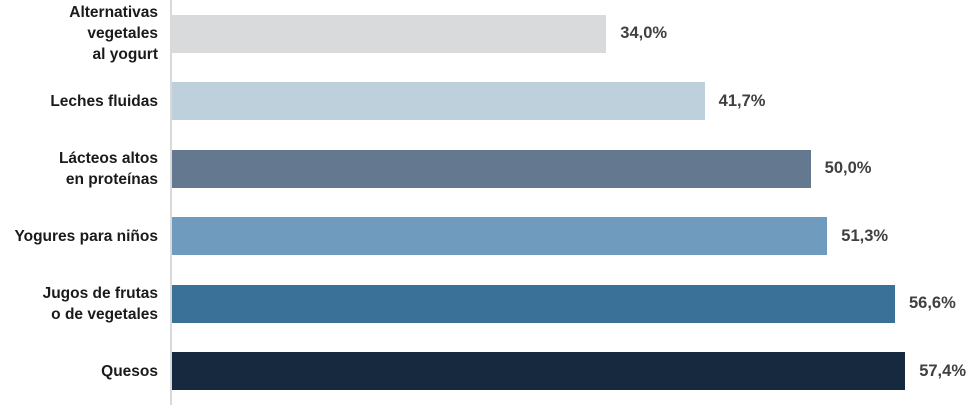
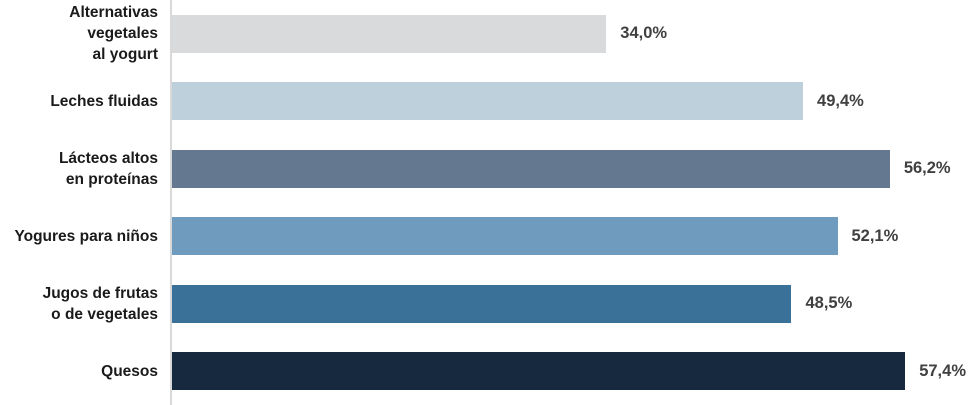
Leches fluidas: 41,7% -> 49,4%
Lácteos altos en proteínas: 50,0% -> 56,2%
Yogures para niños: 51,3% -> 52,1%
Jugos de frutas o de vegetales: 56,6% -> 48,5%
